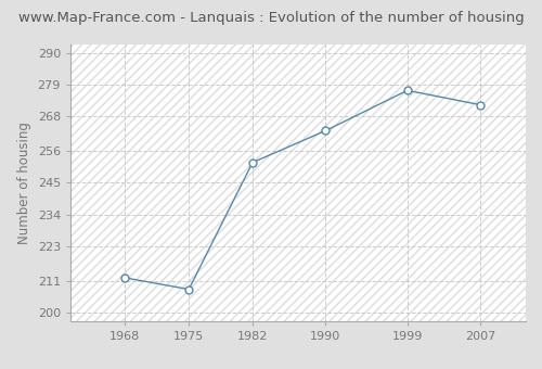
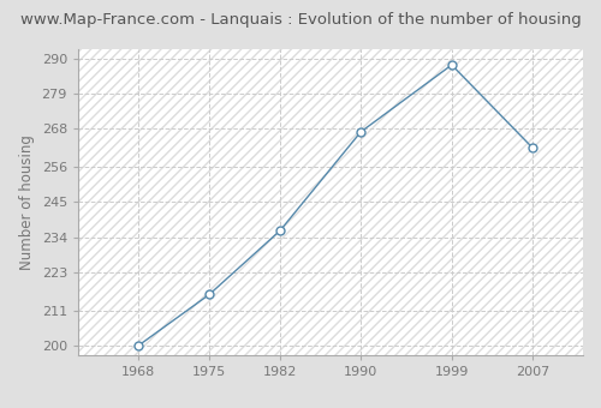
1968: 212 -> 200
1975: 208 -> 216
1982: 252 -> 236
1990: 263 -> 267
1999: 277 -> 288
2007: 272 -> 262
